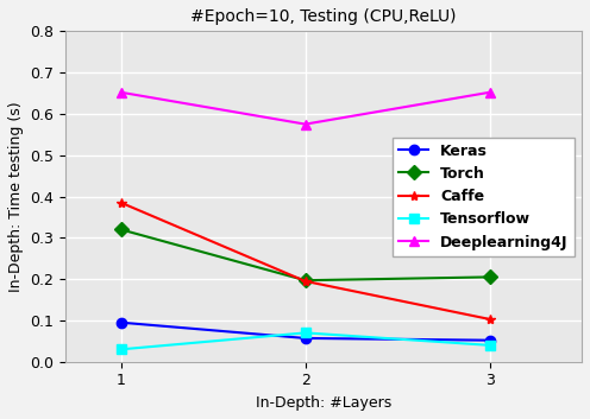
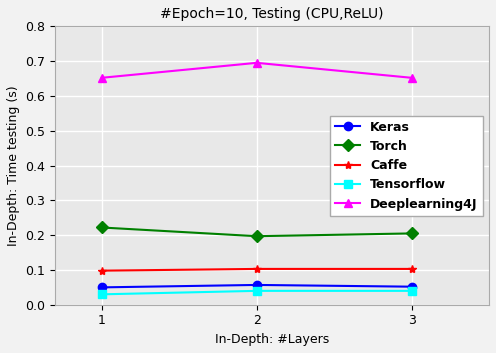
Keras/1: 0.095 -> 0.050
Torch/1: 0.320 -> 0.222
Caffe/1: 0.385 -> 0.098
Caffe/2: 0.195 -> 0.103
Tensorflow/2: 0.07 -> 0.04
Deeplearning4J/2: 0.575 -> 0.695
